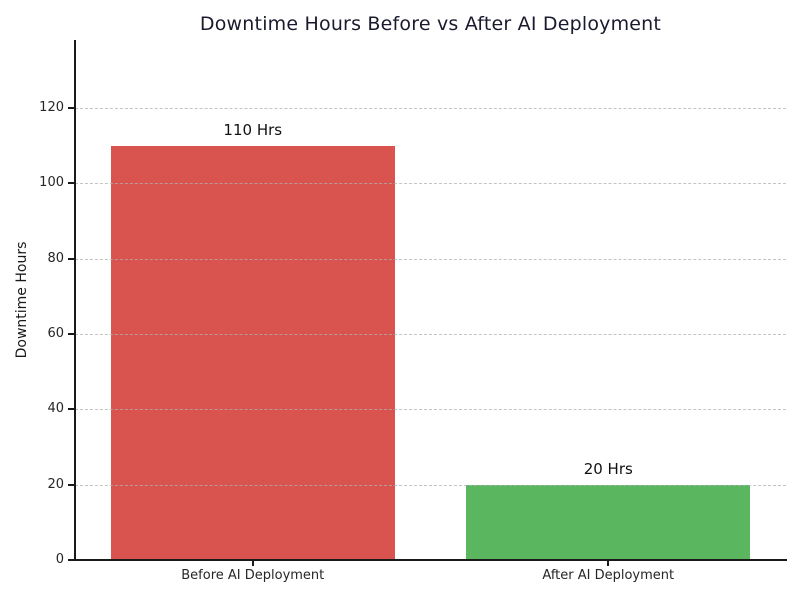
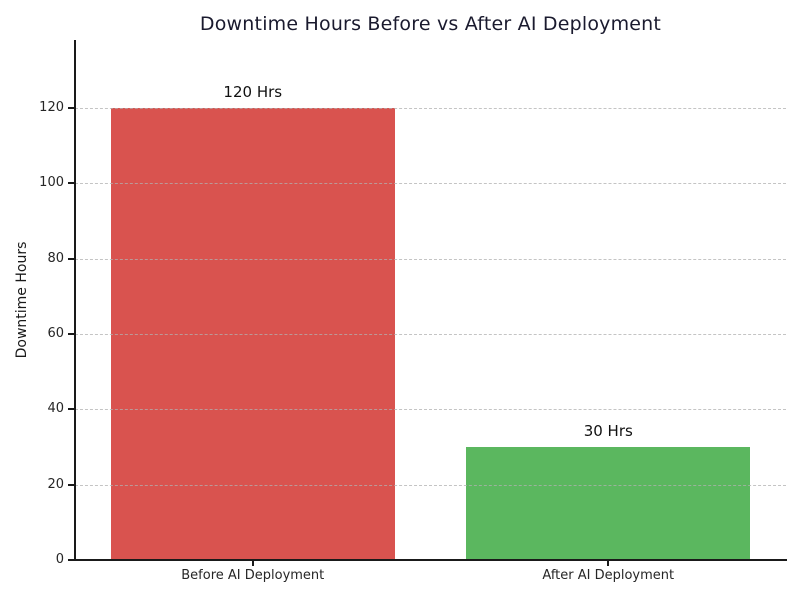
Before AI Deployment: 110 -> 120
After AI Deployment: 20 -> 30
